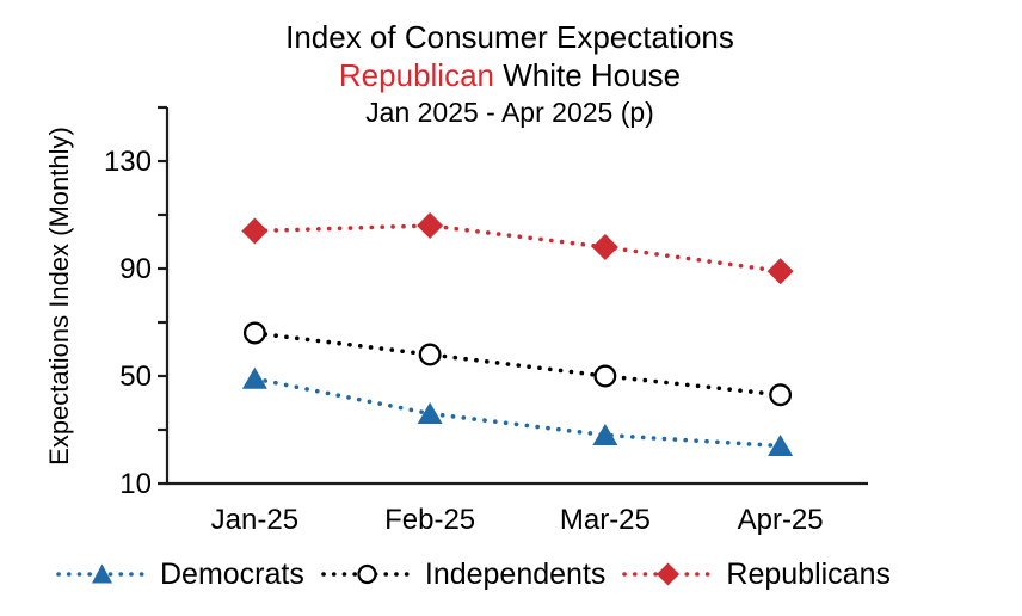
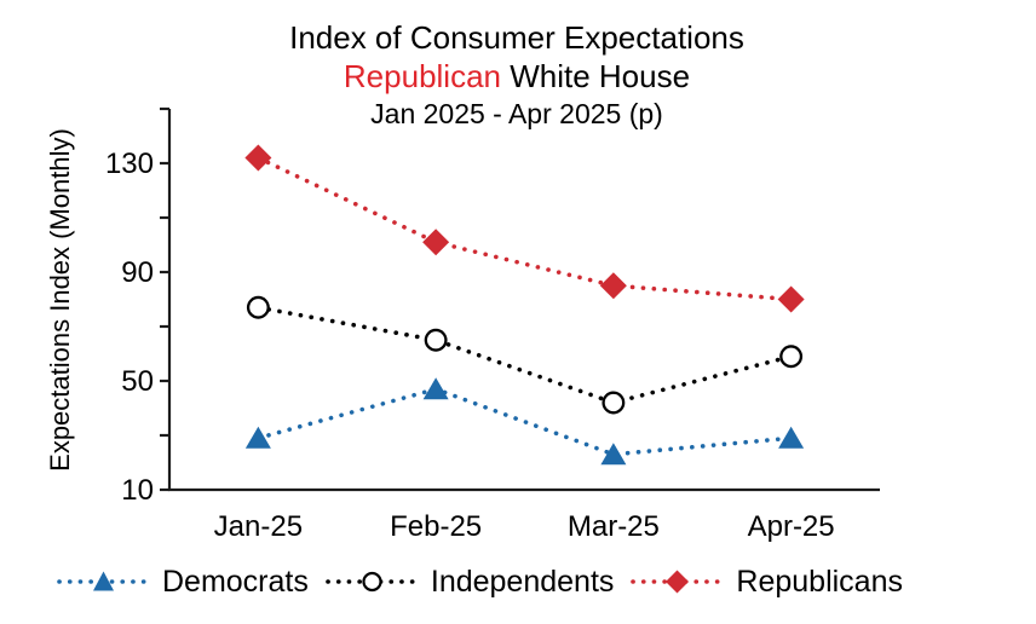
Democrats/Jan-25: 49 -> 29
Independents/Jan-25: 66 -> 77
Republicans/Jan-25: 104 -> 132
Democrats/Feb-25: 36 -> 47
Independents/Feb-25: 58 -> 65
Republicans/Feb-25: 106 -> 101
Democrats/Mar-25: 28 -> 23
Independents/Mar-25: 50 -> 42
Republicans/Mar-25: 98 -> 85
Democrats/Apr-25: 24 -> 29
Independents/Apr-25: 43 -> 59
Republicans/Apr-25: 89 -> 80
